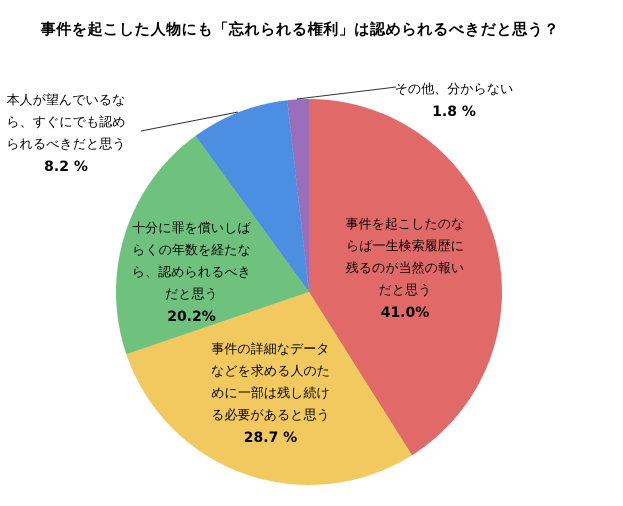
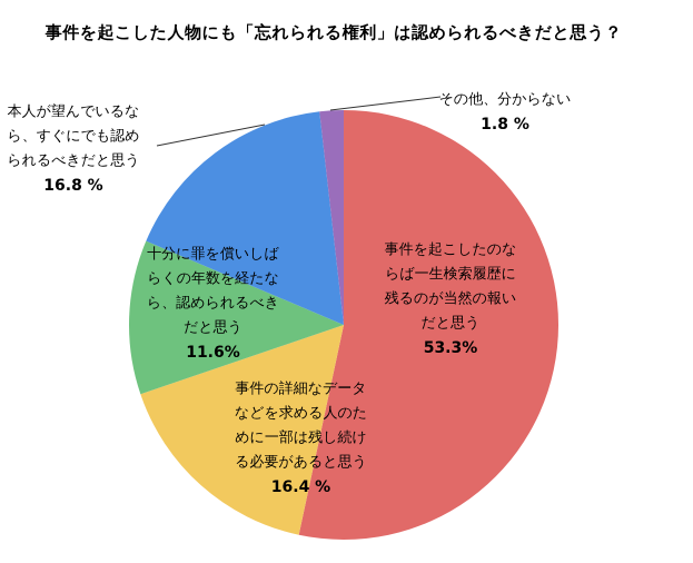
事件を起こしたのならば一生検索履歴に残るのが当然の報いだと思う: 41.0% -> 53.3%
事件の詳細なデータなどを求める人のために一部は残し続ける必要があると思う: 28.7 -> 16.4
十分に罪を償いしばらくの年数を経たなら、認められるべきだと思う: 20.2% -> 11.6%
本人が望んでいるなら、すぐにでも認められるべきだと思う: 8.2 -> 16.8
